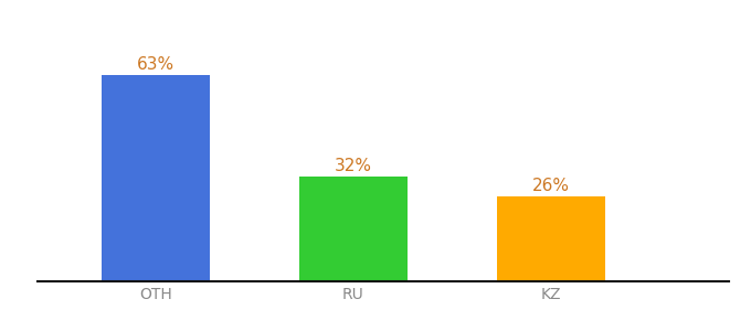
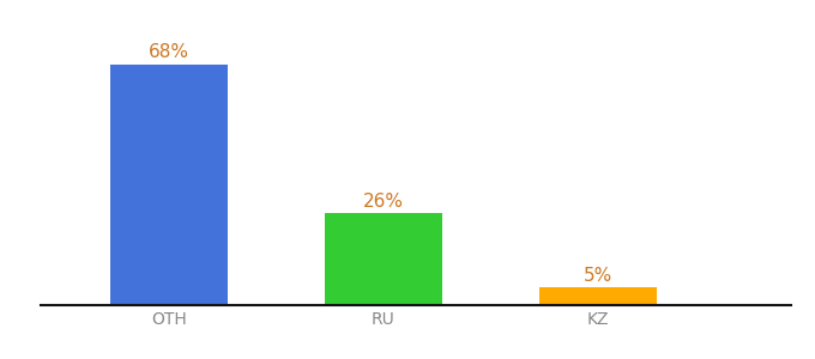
OTH: 63% -> 68%
RU: 32% -> 26%
KZ: 26% -> 5%
